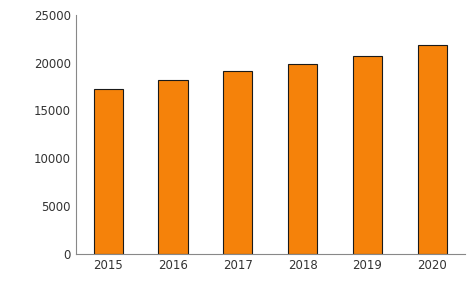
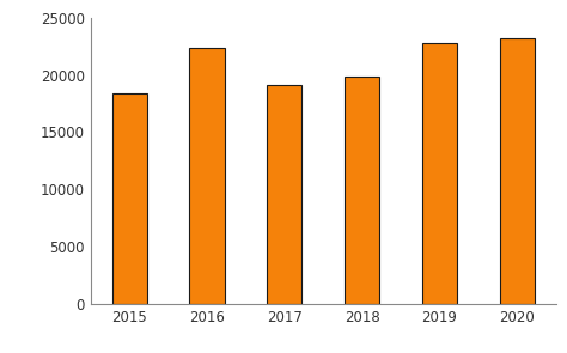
2015: 17200 -> 18400
2016: 18200 -> 22400
2019: 20700 -> 22800
2020: 21800 -> 23200
